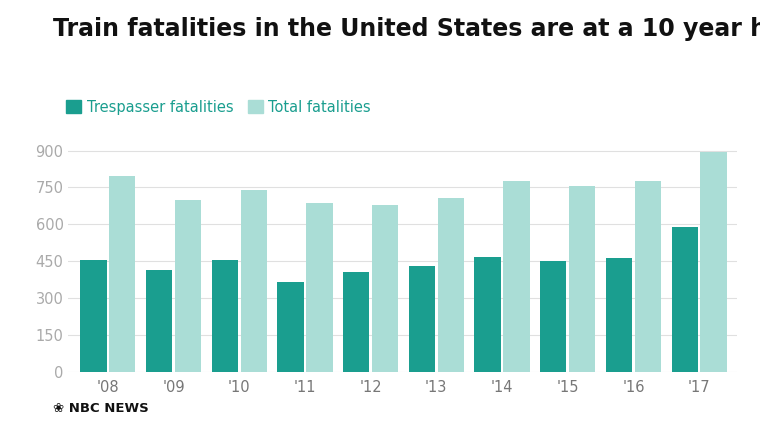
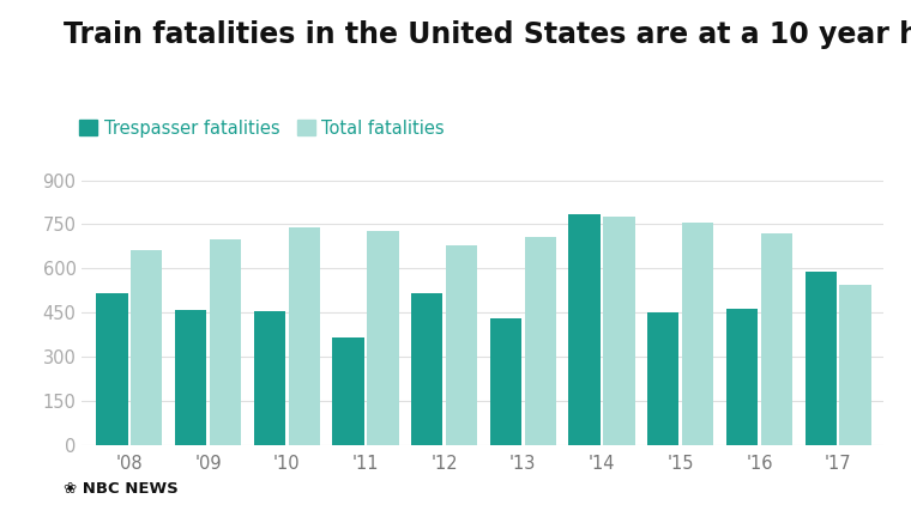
Trespasser fatalities/'08: 455 -> 515
Total fatalities/'08: 795 -> 660
Trespasser fatalities/'09: 415 -> 460
Total fatalities/'11: 685 -> 725
Trespasser fatalities/'12: 405 -> 515
Trespasser fatalities/'14: 465 -> 785
Total fatalities/'16: 775 -> 720
Total fatalities/'17: 895 -> 545
